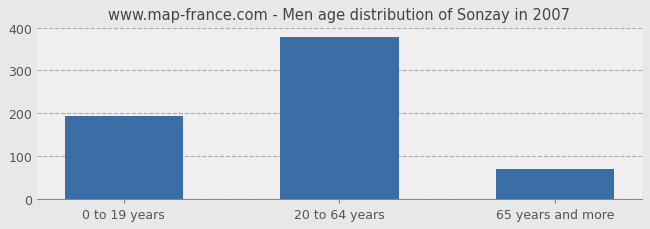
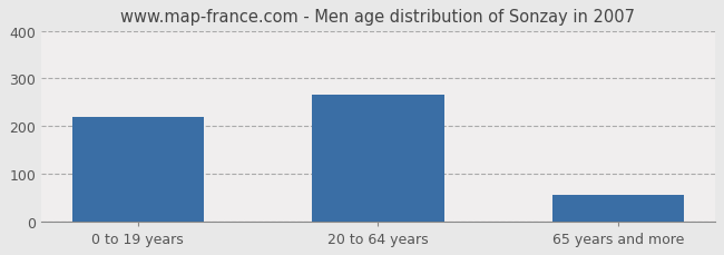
0 to 19 years: 193 -> 220
20 to 64 years: 378 -> 265
65 years and more: 70 -> 55
